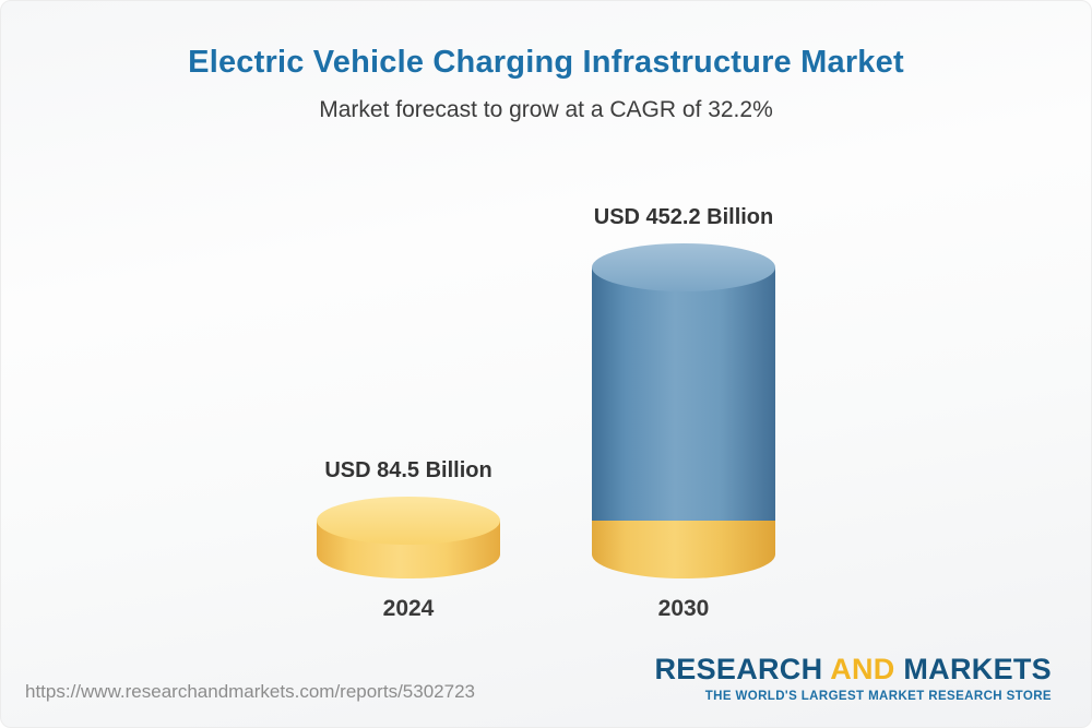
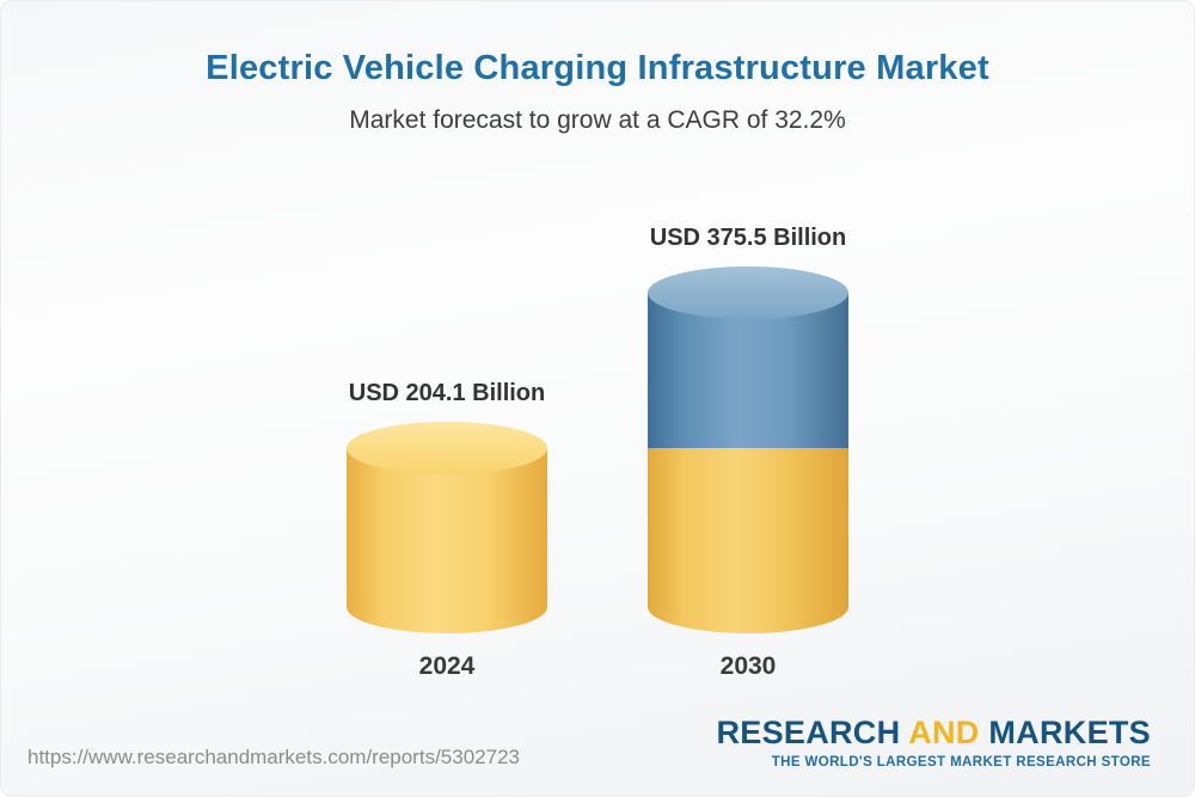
2024: 84.5 -> 204.1
2030: 452.2 -> 375.5
